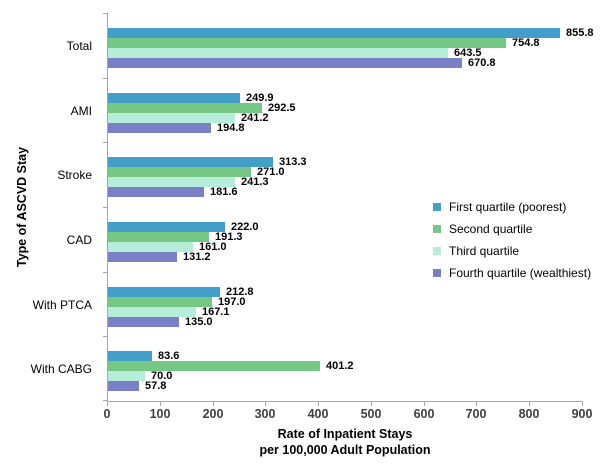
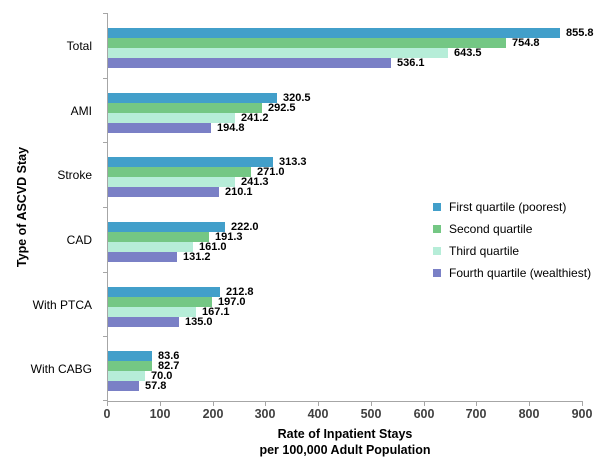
Fourth quartile (wealthiest)/Total: 670.8 -> 536.1
First quartile (poorest)/AMI: 249.9 -> 320.5
Fourth quartile (wealthiest)/Stroke: 181.6 -> 210.1
Second quartile/With CABG: 401.2 -> 82.7
